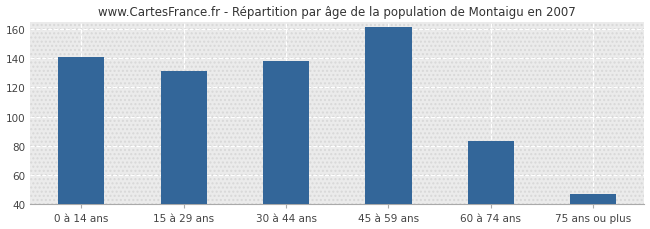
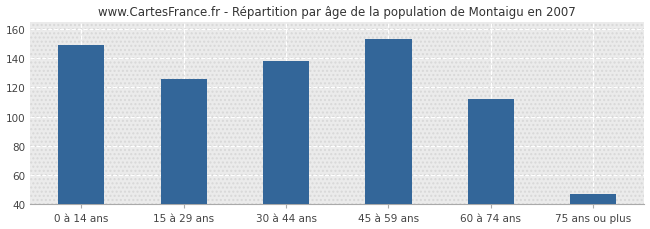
0 à 14 ans: 141 -> 149
15 à 29 ans: 131 -> 126
45 à 59 ans: 161 -> 153
60 à 74 ans: 83 -> 112
